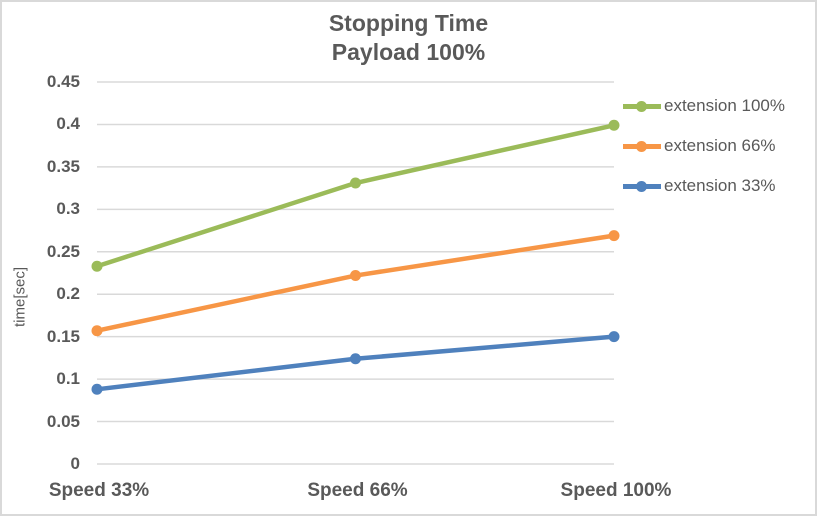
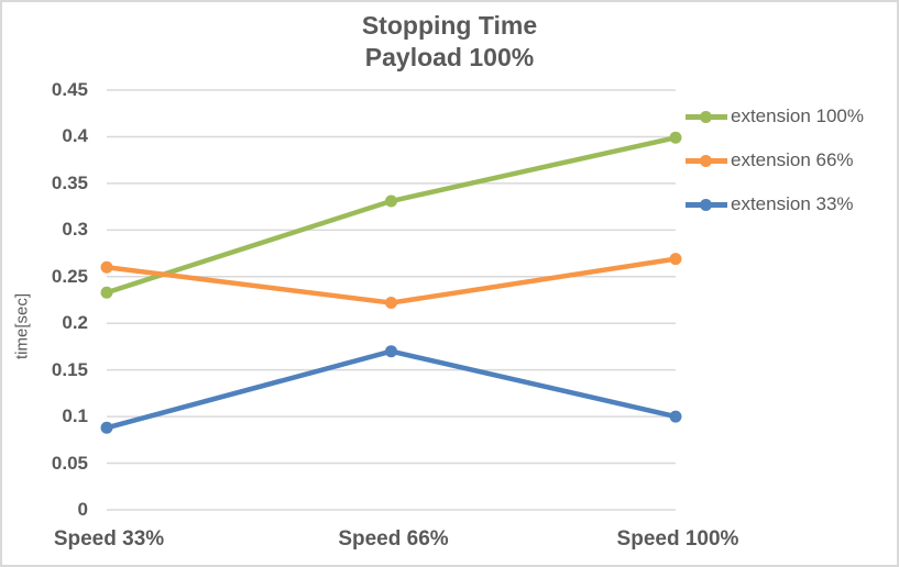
extension 66%/Speed 33%: 0.16 -> 0.26
extension 33%/Speed 66%: 0.12 -> 0.17
extension 33%/Speed 100%: 0.15 -> 0.10
